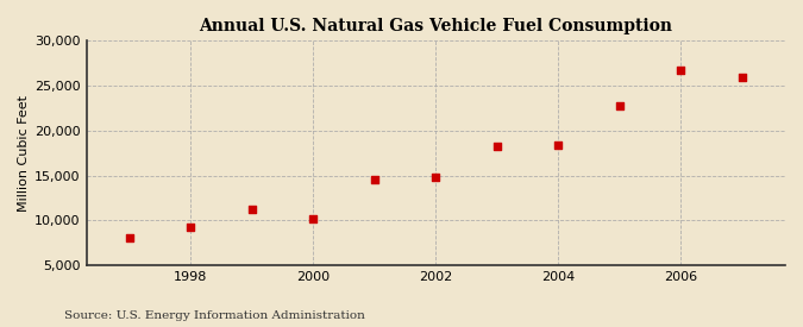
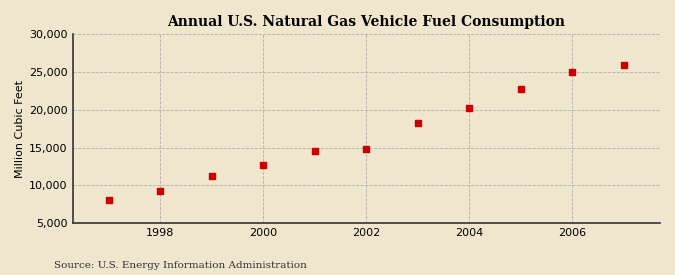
2000: 10,200 -> 12,700
2004: 18,400 -> 20,300
2006: 26,800 -> 25,000
